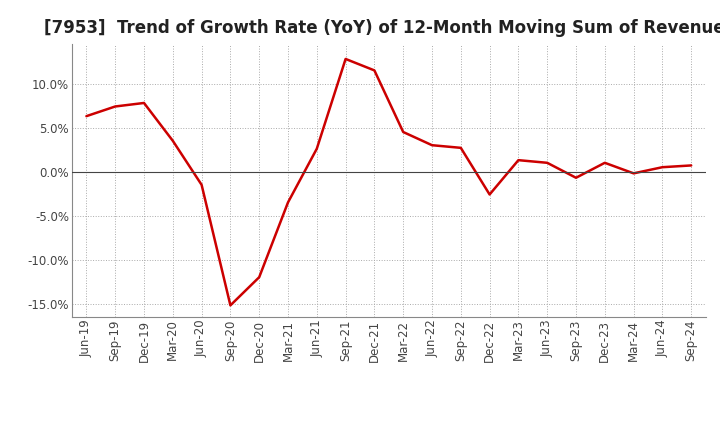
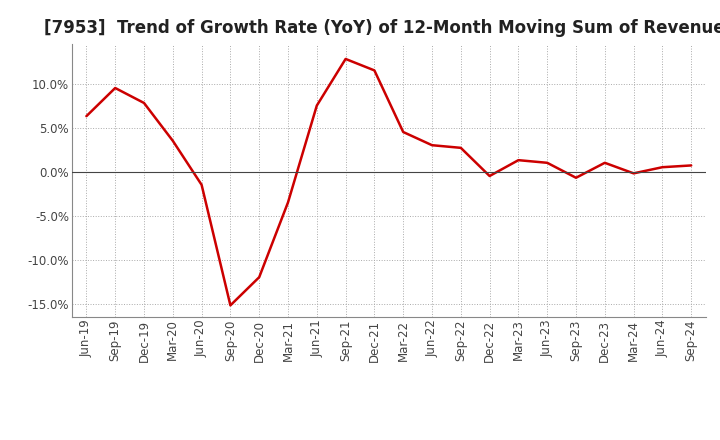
Sep-19: 7.4% -> 9.5%
Jun-21: 2.6% -> 7.5%
Dec-22: -2.6% -> -0.5%
